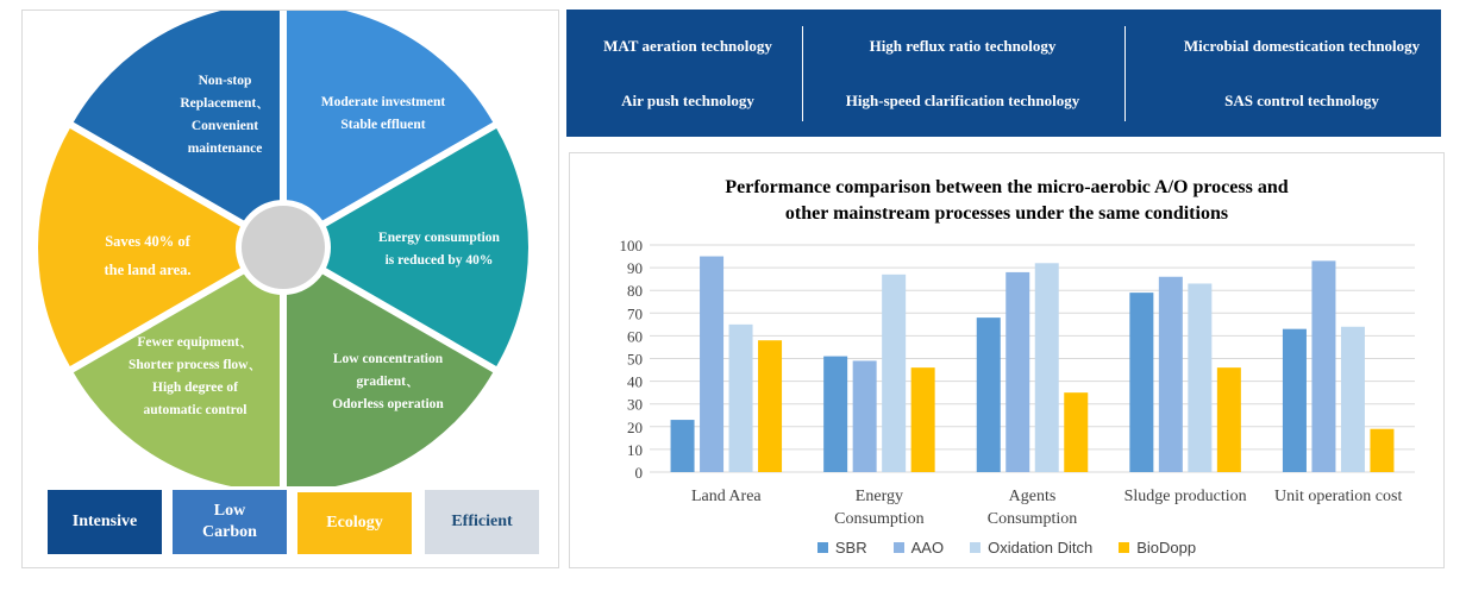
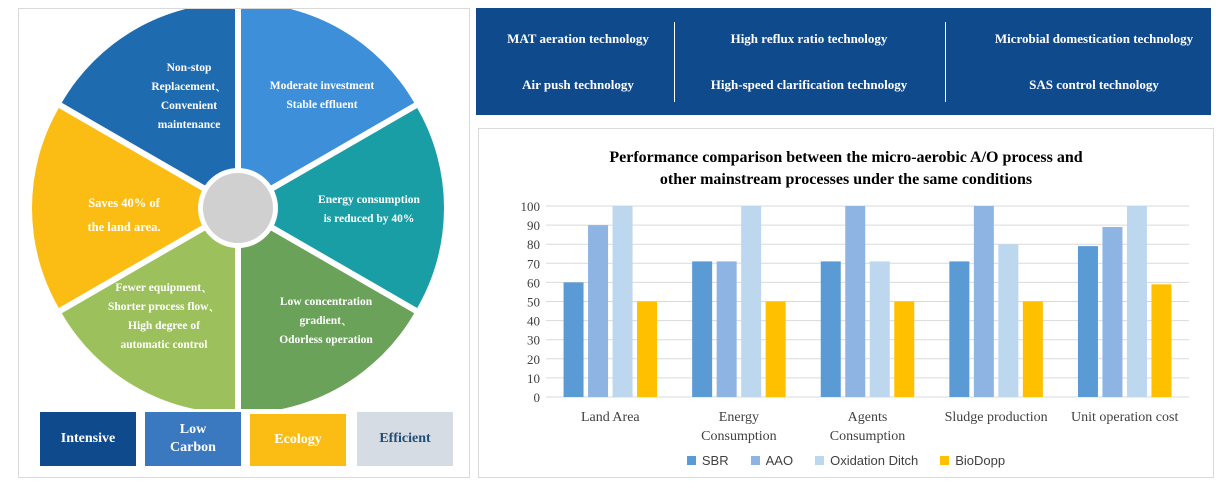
SBR/Land Area: 23 -> 60
AAO/Land Area: 95 -> 90
Oxidation Ditch/Land Area: 65 -> 100
BioDopp/Land Area: 58 -> 50
SBR/Energy Consumption: 51 -> 71
AAO/Energy Consumption: 49 -> 71
Oxidation Ditch/Energy Consumption: 87 -> 100
BioDopp/Energy Consumption: 46 -> 50
SBR/Agents Consumption: 68 -> 71
AAO/Agents Consumption: 88 -> 100
Oxidation Ditch/Agents Consumption: 92 -> 71
BioDopp/Agents Consumption: 35 -> 50
SBR/Sludge production: 79 -> 71
AAO/Sludge production: 86 -> 100
Oxidation Ditch/Sludge production: 83 -> 80
BioDopp/Sludge production: 46 -> 50
SBR/Unit operation cost: 63 -> 79
AAO/Unit operation cost: 93 -> 89
Oxidation Ditch/Unit operation cost: 64 -> 100
BioDopp/Unit operation cost: 19 -> 59
